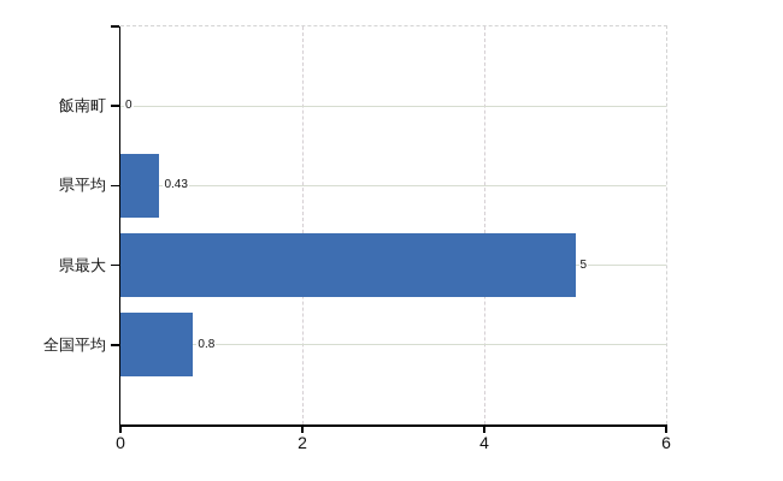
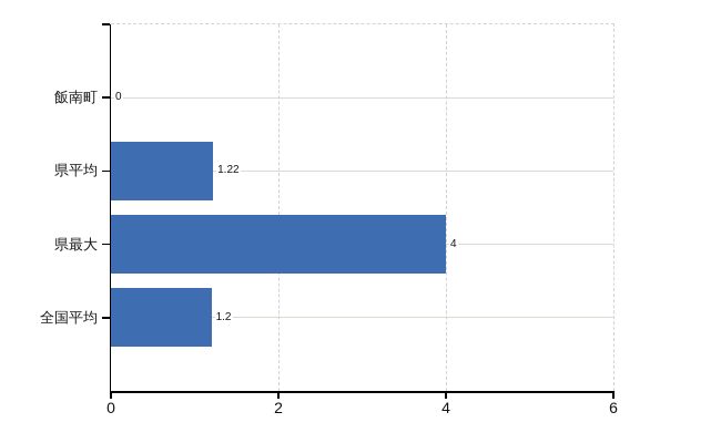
県平均: 0.43 -> 1.22
県最大: 5 -> 4
全国平均: 0.8 -> 1.2
